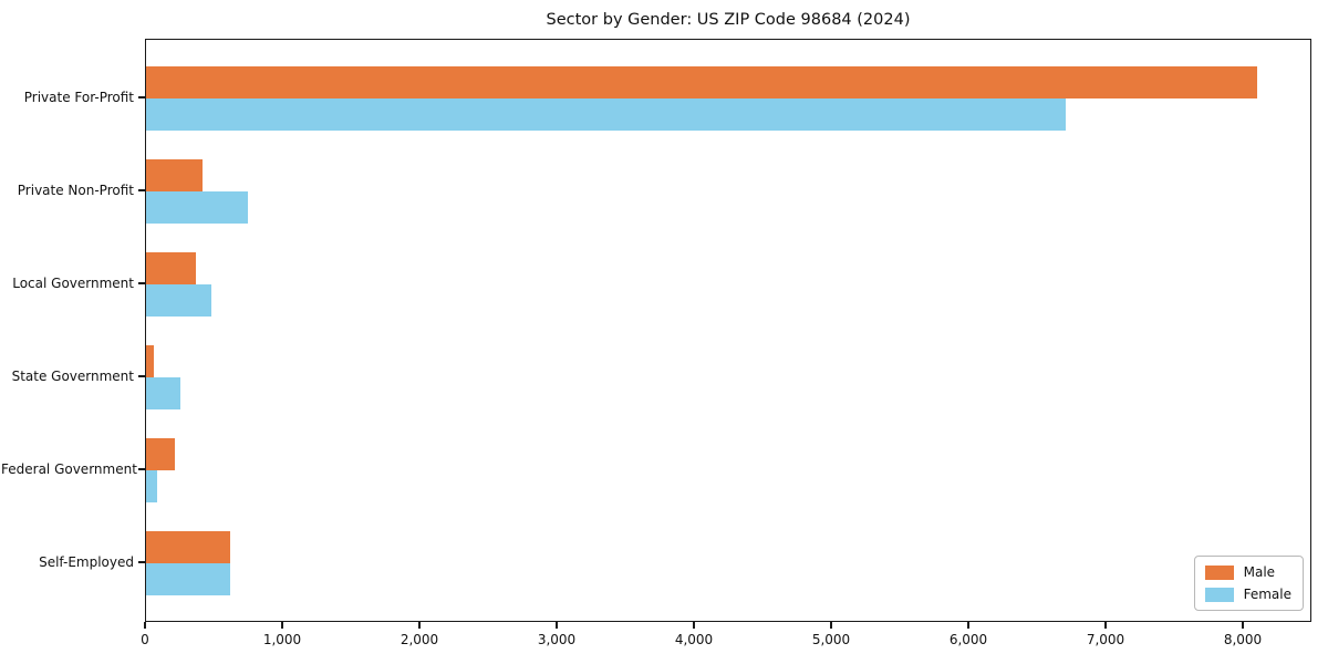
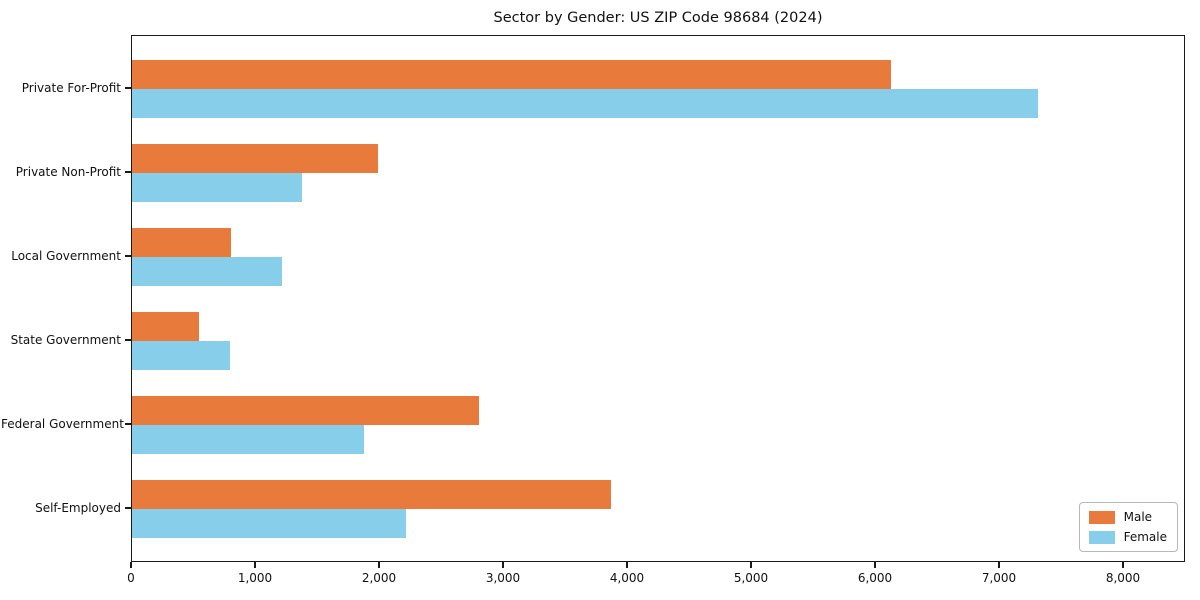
Male/Private For-Profit: 8100 -> 6120
Female/Private For-Profit: 6700 -> 7310
Male/Private Non-Profit: 410 -> 1980
Female/Private Non-Profit: 740 -> 1370
Male/Local Government: 360 -> 800
Female/Local Government: 480 -> 1210
Male/State Government: 60 -> 540
Female/State Government: 250 -> 790
Male/Federal Government: 210 -> 2800
Female/Federal Government: 80 -> 1870
Male/Self-Employed: 620 -> 3860
Female/Self-Employed: 620 -> 2210
